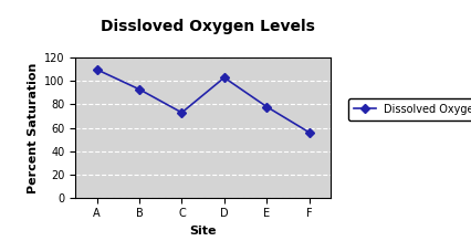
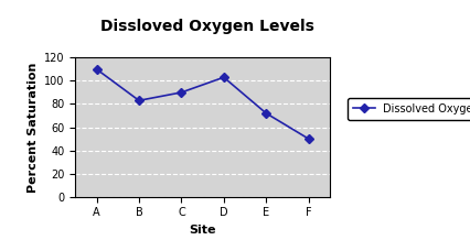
B: 93 -> 83
C: 73 -> 90
E: 78 -> 72
F: 56 -> 50
